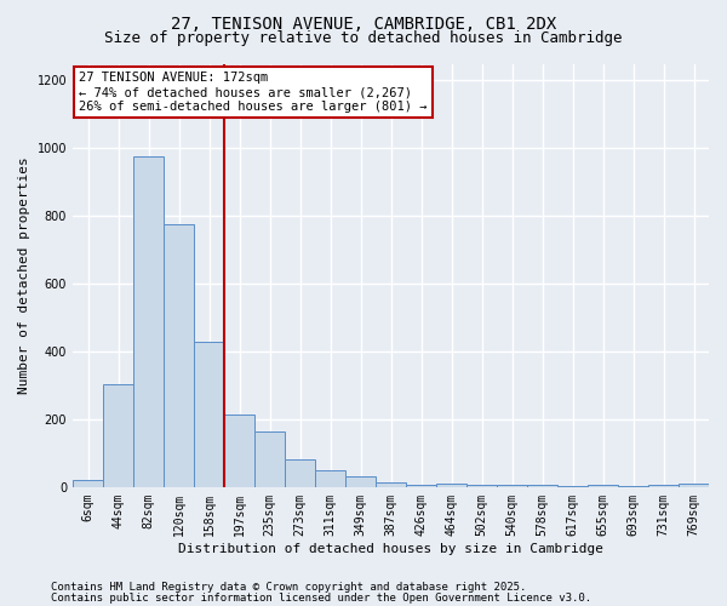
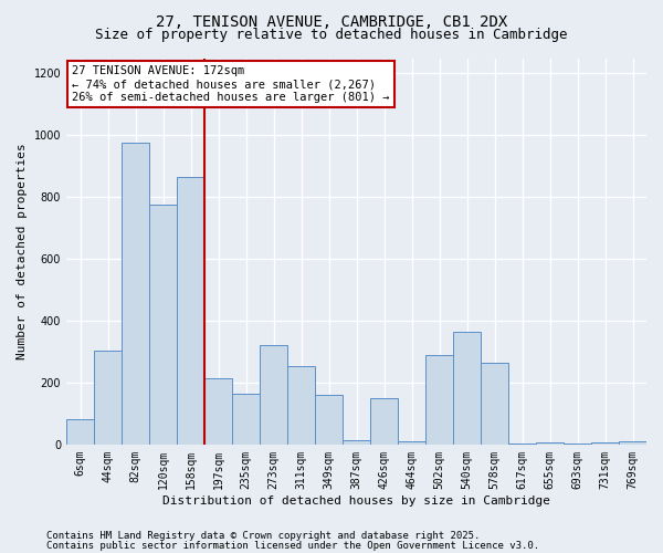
6sqm: 22 -> 80
158sqm: 430 -> 865
273sqm: 80 -> 320
311sqm: 50 -> 255
349sqm: 30 -> 160
426sqm: 5 -> 150
502sqm: 5 -> 290
540sqm: 5 -> 365
578sqm: 5 -> 265
